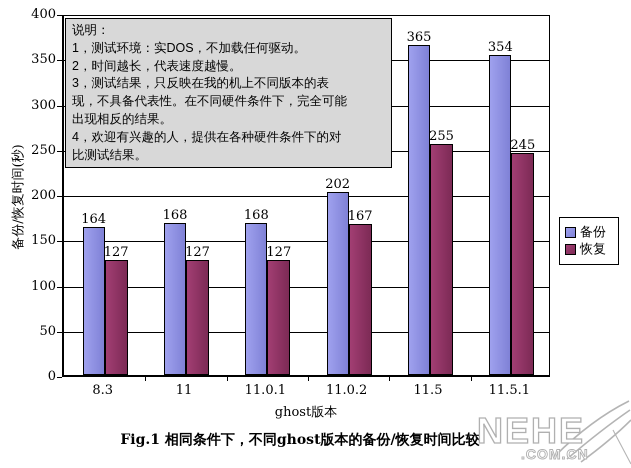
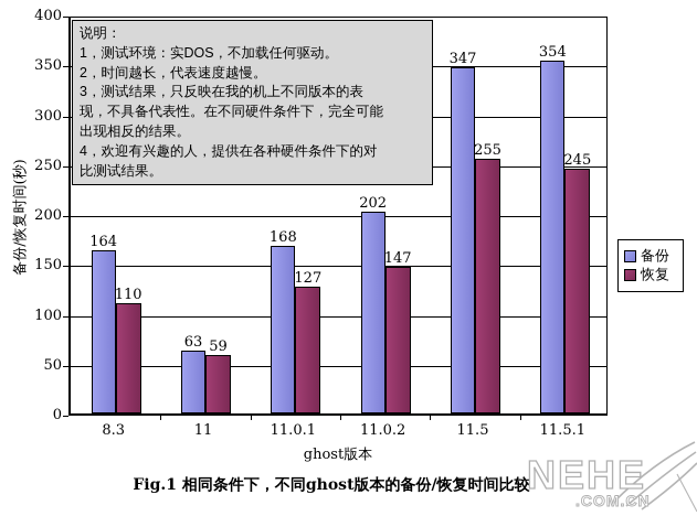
恢复/8.3: 127 -> 110
备份/11: 168 -> 63
恢复/11: 127 -> 59
恢复/11.0.2: 167 -> 147
备份/11.5: 365 -> 347
